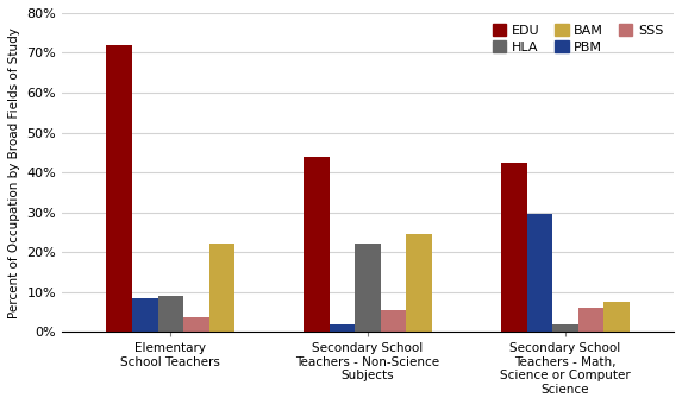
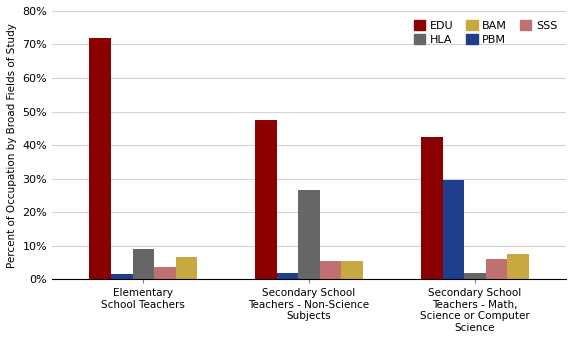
PBM/Elementary School Teachers: 8.5% -> 1.5%
BAM/Elementary School Teachers: 22.0% -> 6.5%
EDU/Secondary School Teachers - Non-Science Subjects: 44.0% -> 47.5%
HLA/Secondary School Teachers - Non-Science Subjects: 22.0% -> 26.5%
BAM/Secondary School Teachers - Non-Science Subjects: 24.5% -> 5.5%
